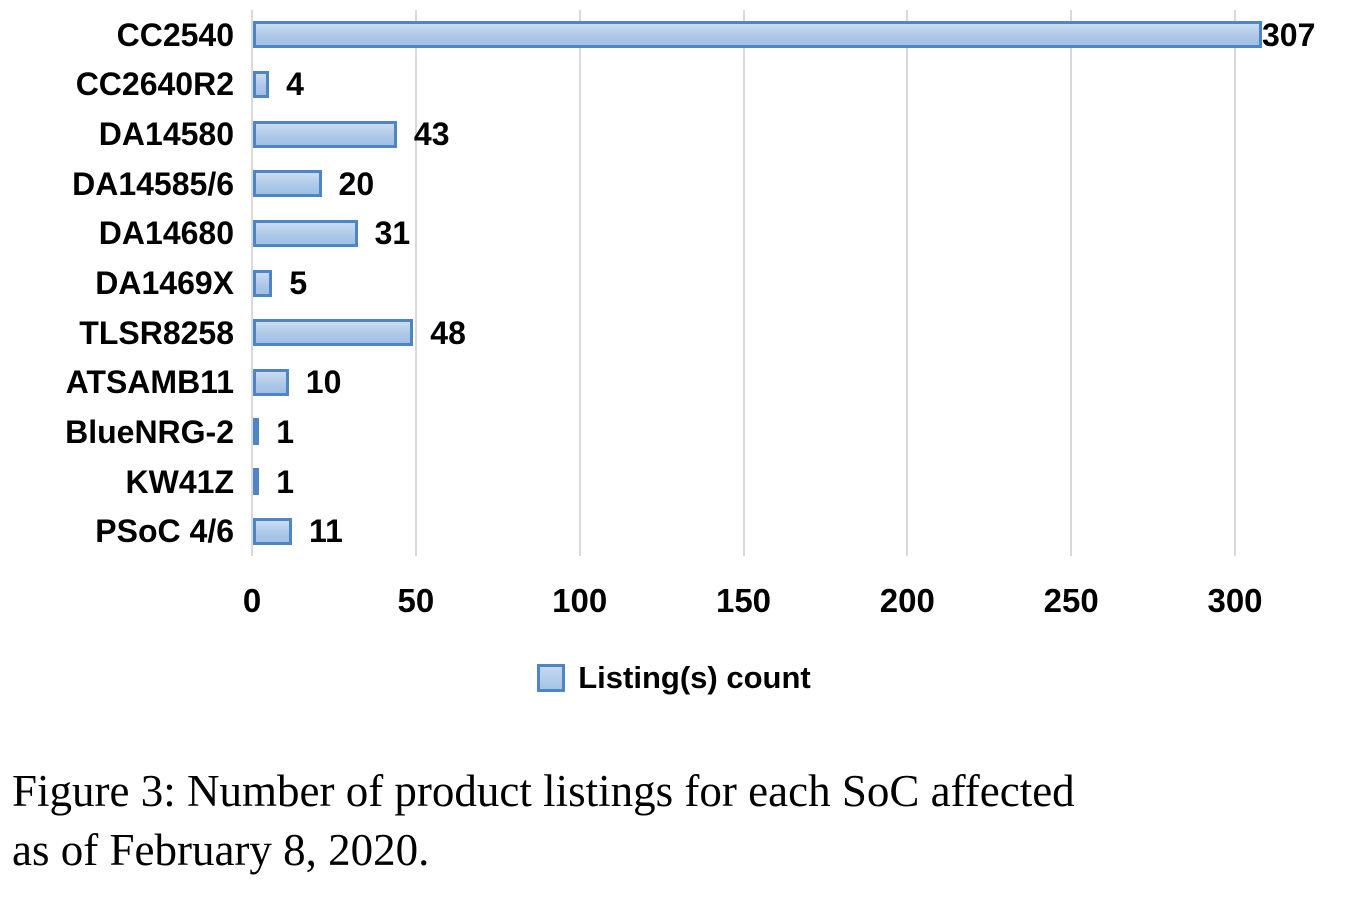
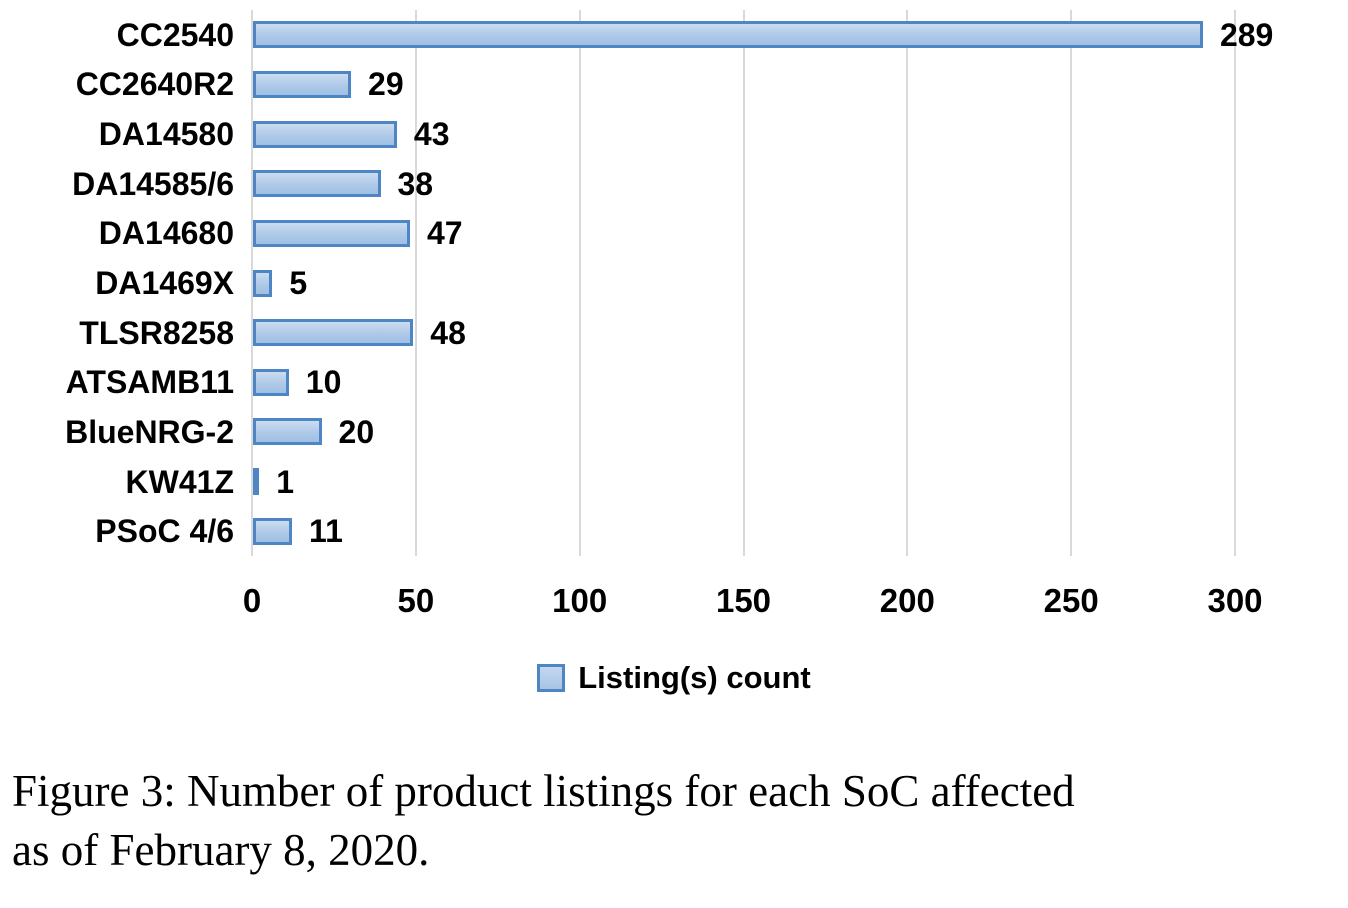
CC2540: 307 -> 289
CC2640R2: 4 -> 29
DA14585/6: 20 -> 38
DA14680: 31 -> 47
BlueNRG-2: 1 -> 20
